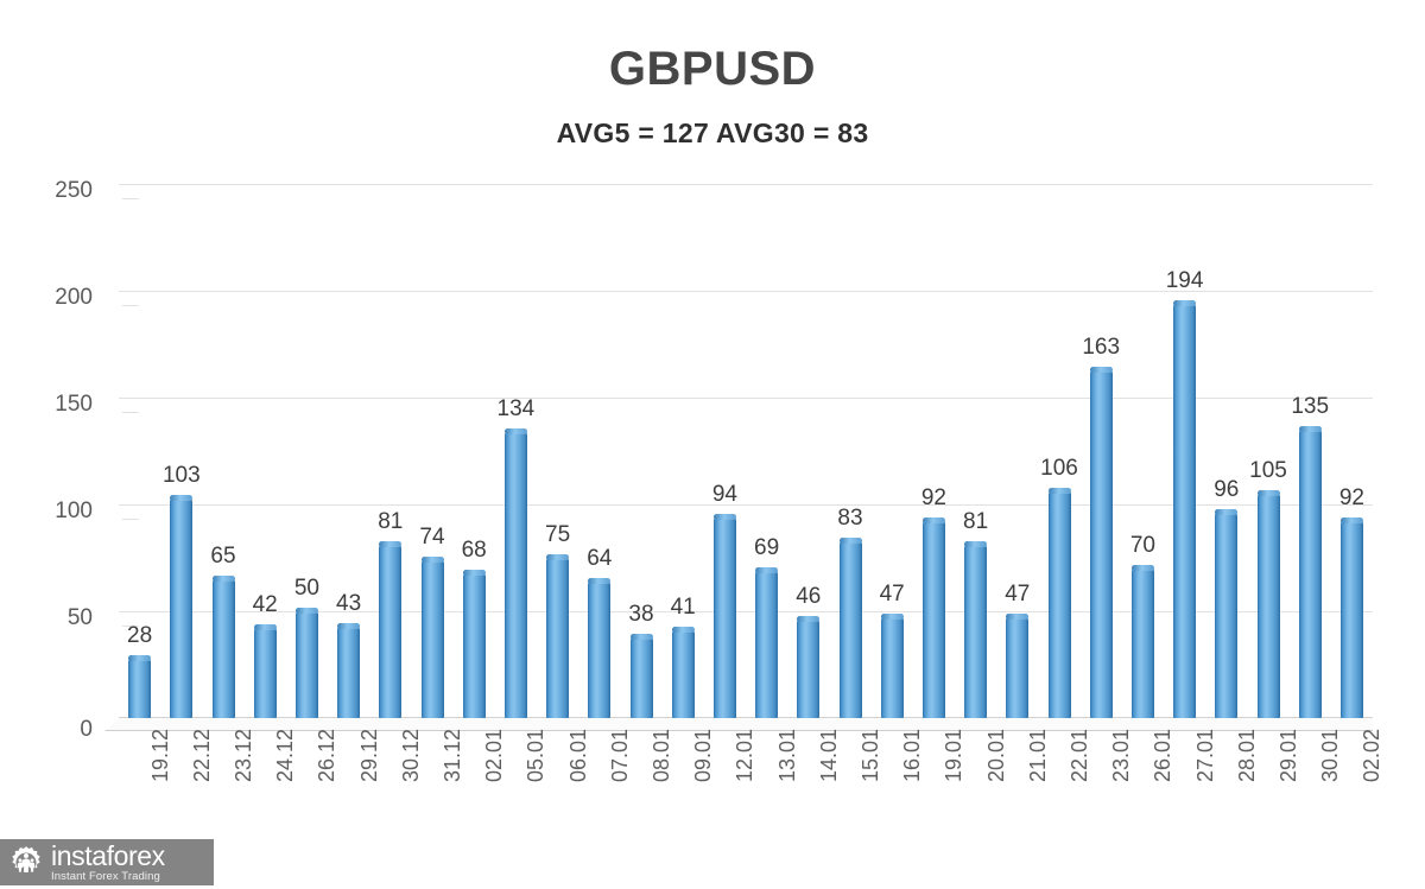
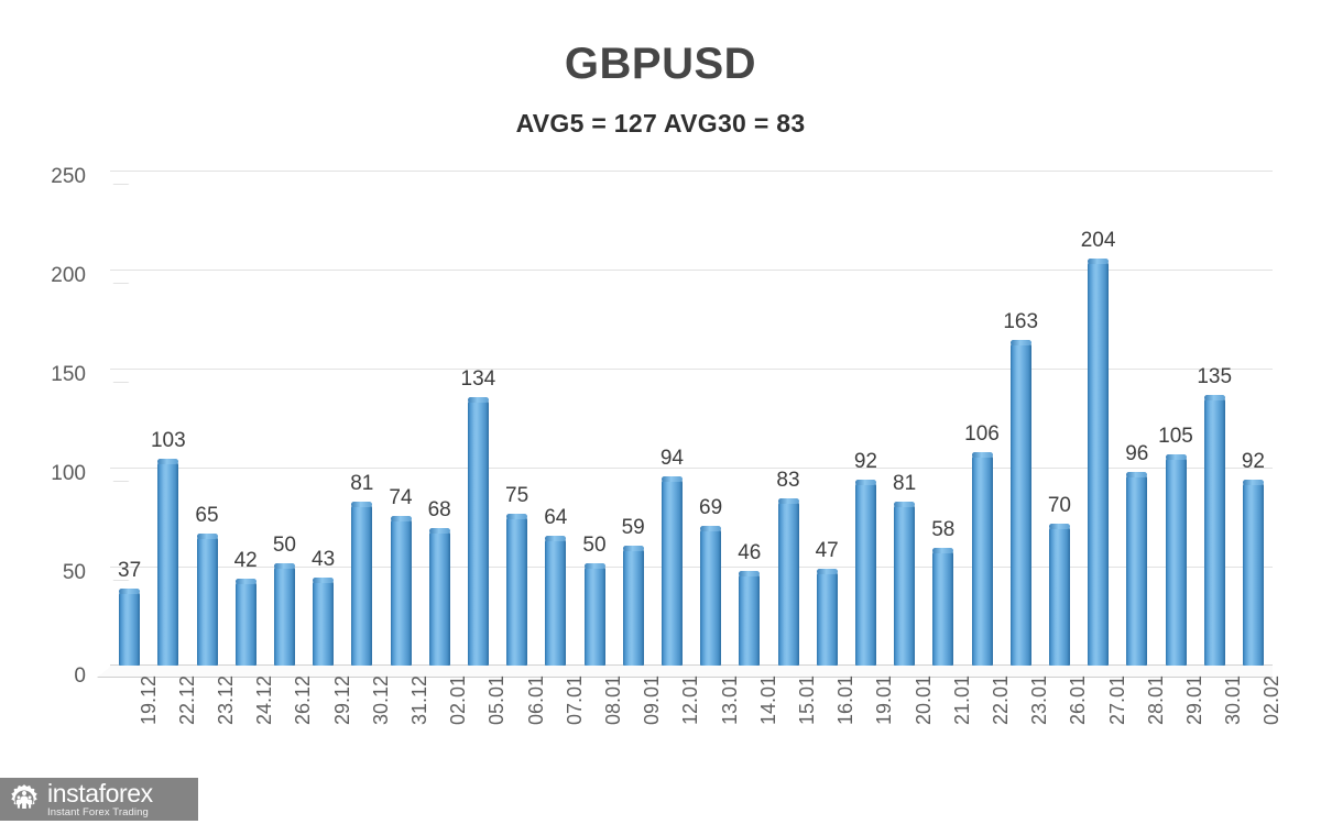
19.12: 28 -> 37
08.01: 38 -> 50
09.01: 41 -> 59
21.01: 47 -> 58
27.01: 194 -> 204
